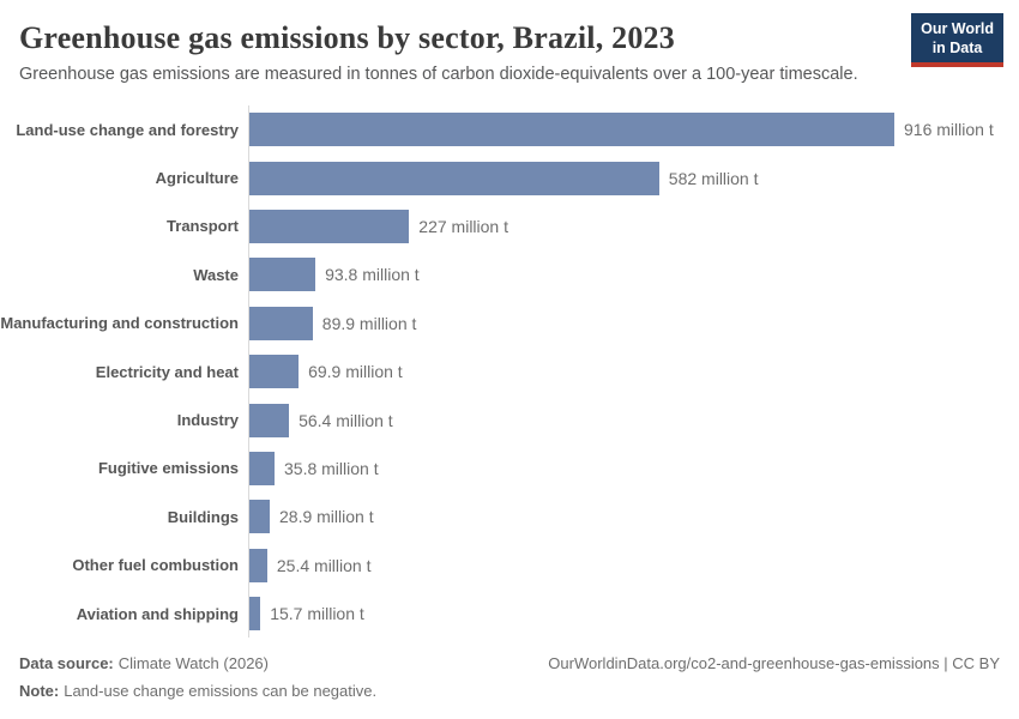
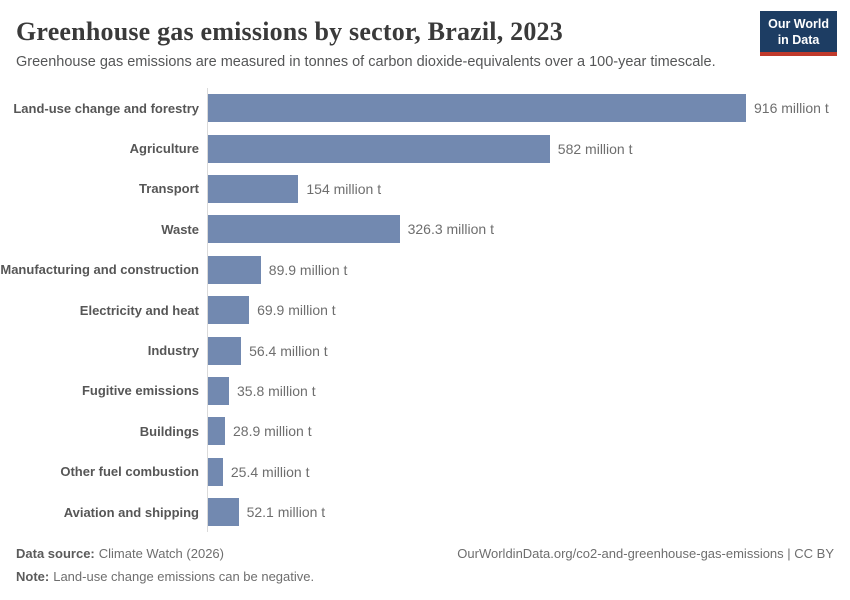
Transport: 227 -> 154
Waste: 93.8 -> 326.3
Aviation and shipping: 15.7 -> 52.1
